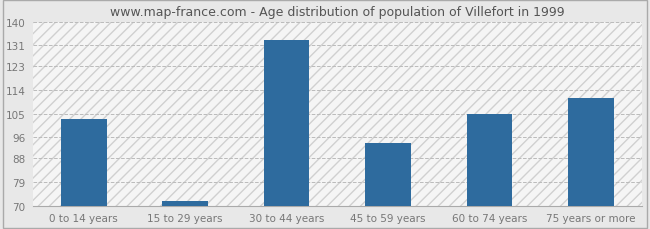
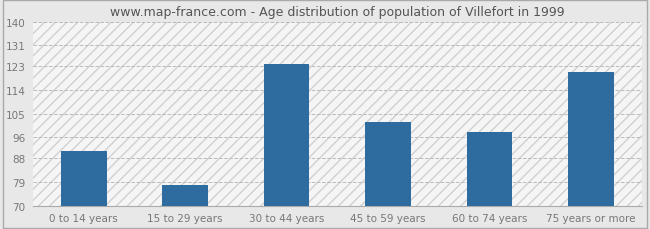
0 to 14 years: 103 -> 91
15 to 29 years: 72 -> 78
30 to 44 years: 133 -> 124
45 to 59 years: 94 -> 102
60 to 74 years: 105 -> 98
75 years or more: 111 -> 121
